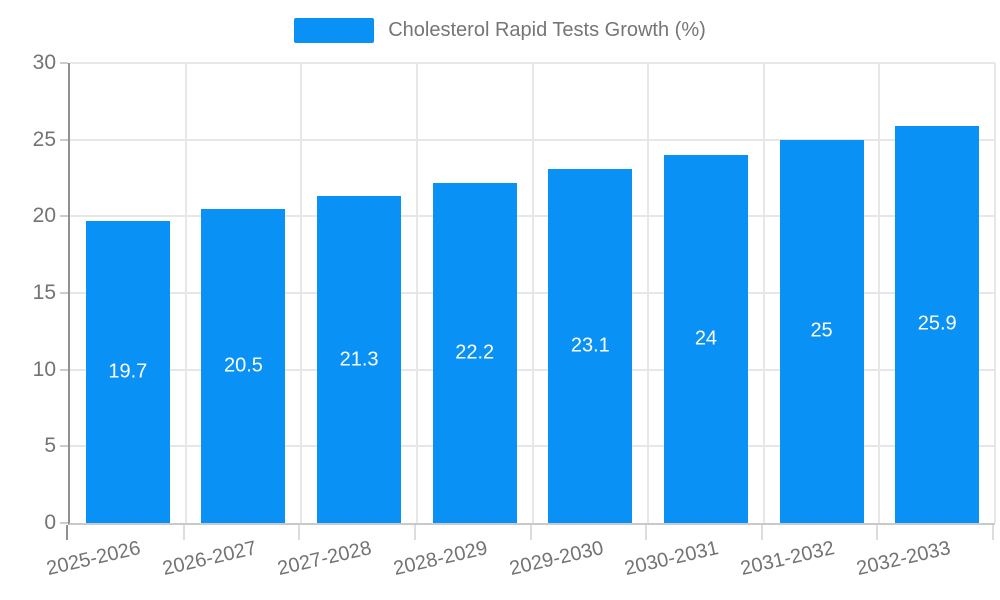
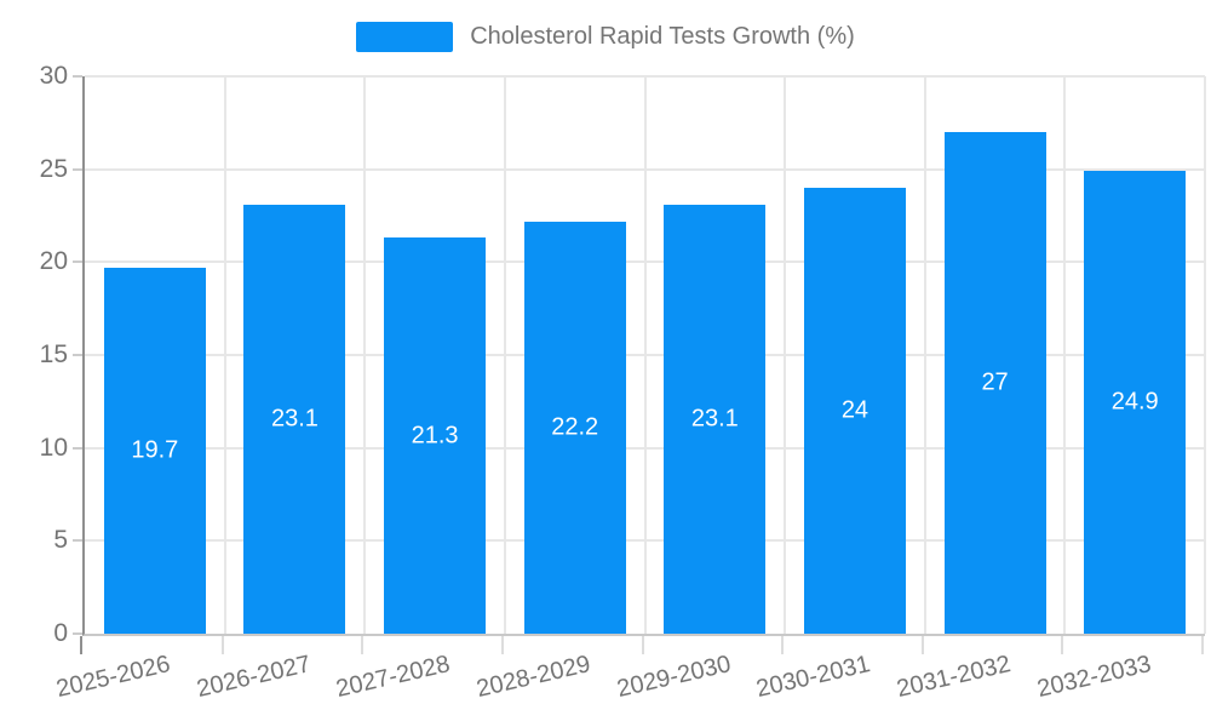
2026-2027: 20.5 -> 23.1
2031-2032: 25 -> 27
2032-2033: 25.9 -> 24.9
